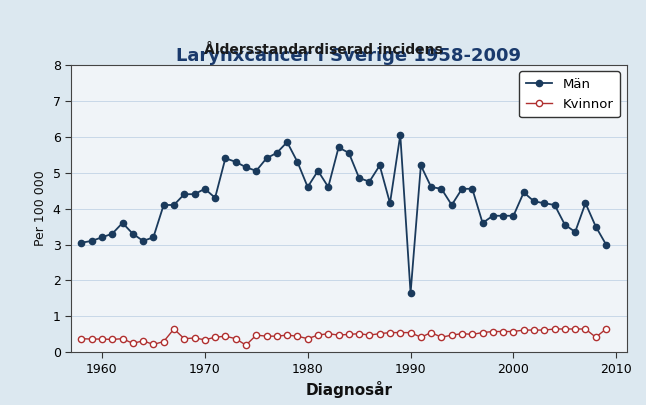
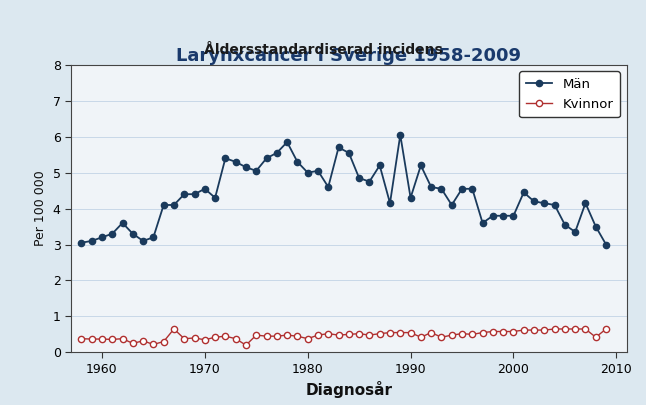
Män/1980: 4.60 -> 5.00
Män/1990: 1.65 -> 4.30
